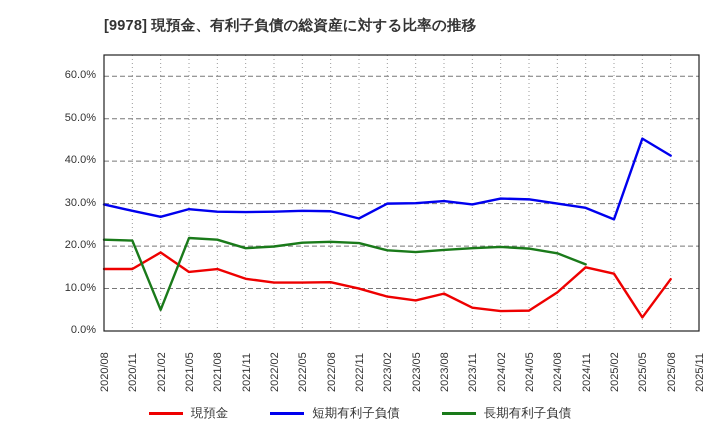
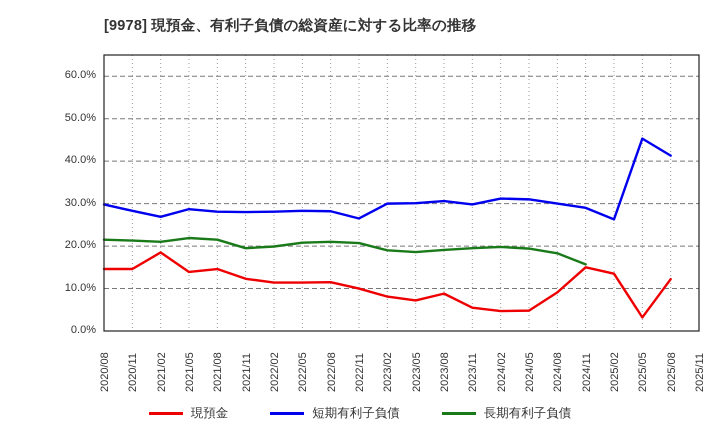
長期有利子負債/2021/02: 5% -> 21%
